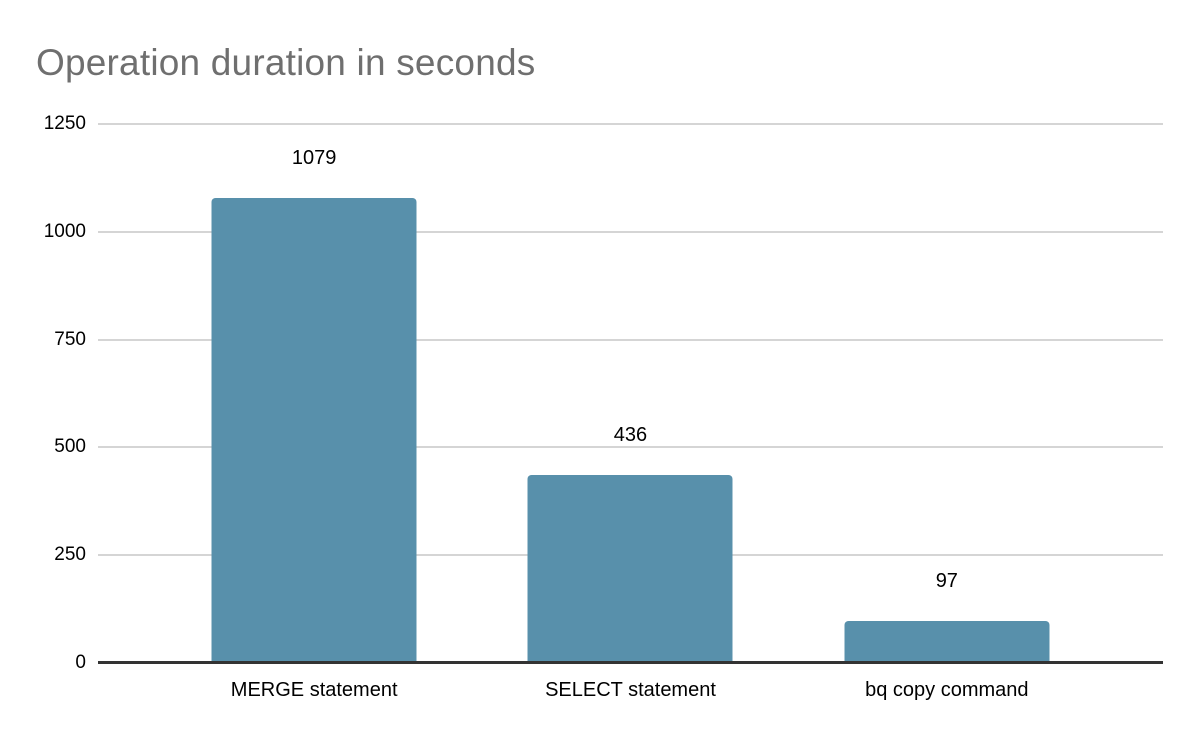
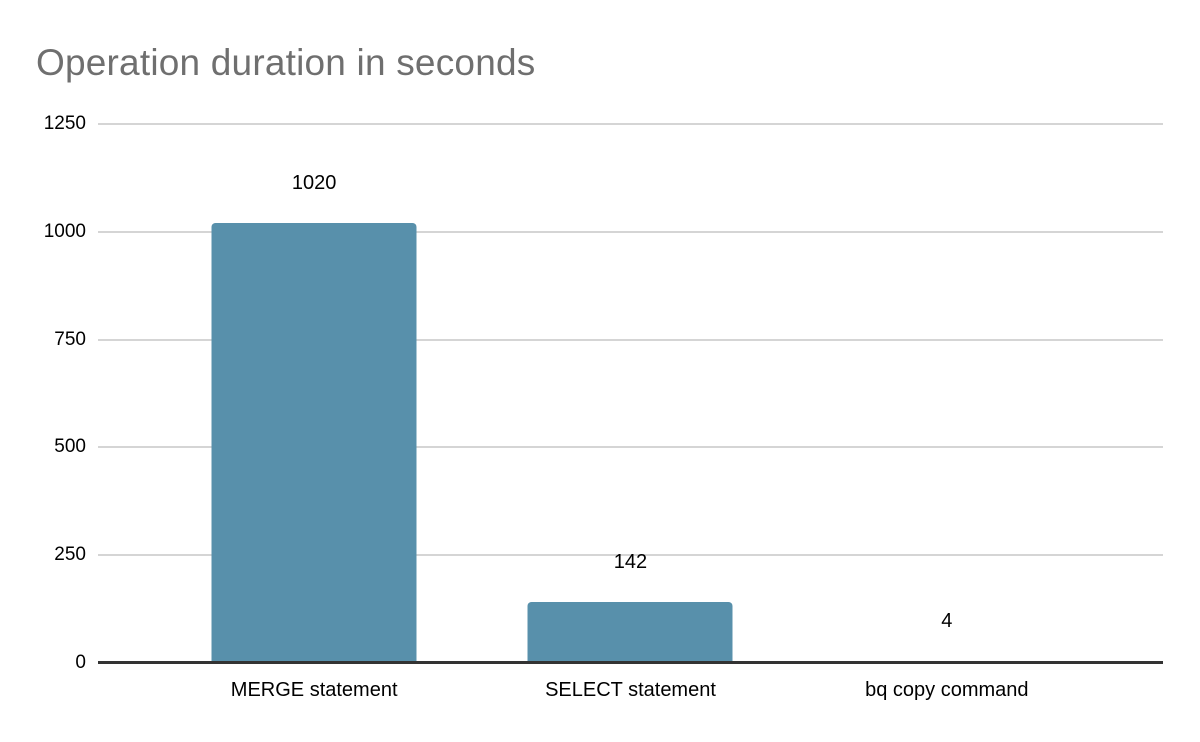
MERGE statement: 1079 -> 1020
SELECT statement: 436 -> 142
bq copy command: 97 -> 4
